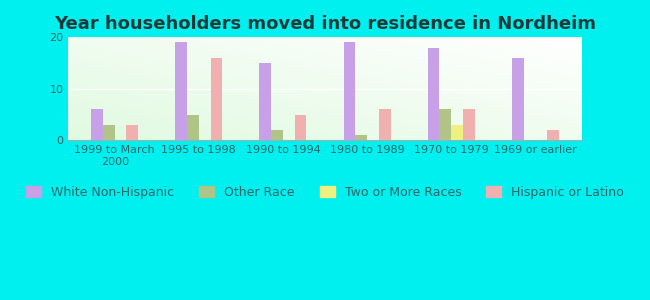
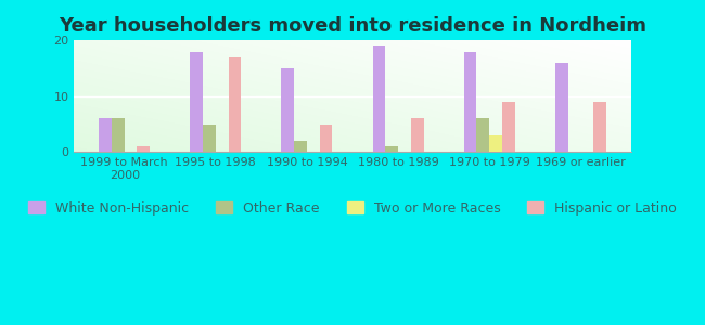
Other Race/1999 to March 2000: 3 -> 6
Hispanic or Latino/1999 to March 2000: 3 -> 1
White Non-Hispanic/1995 to 1998: 19 -> 18
Hispanic or Latino/1995 to 1998: 16 -> 17
Hispanic or Latino/1970 to 1979: 6 -> 9
Hispanic or Latino/1969 or earlier: 2 -> 9
